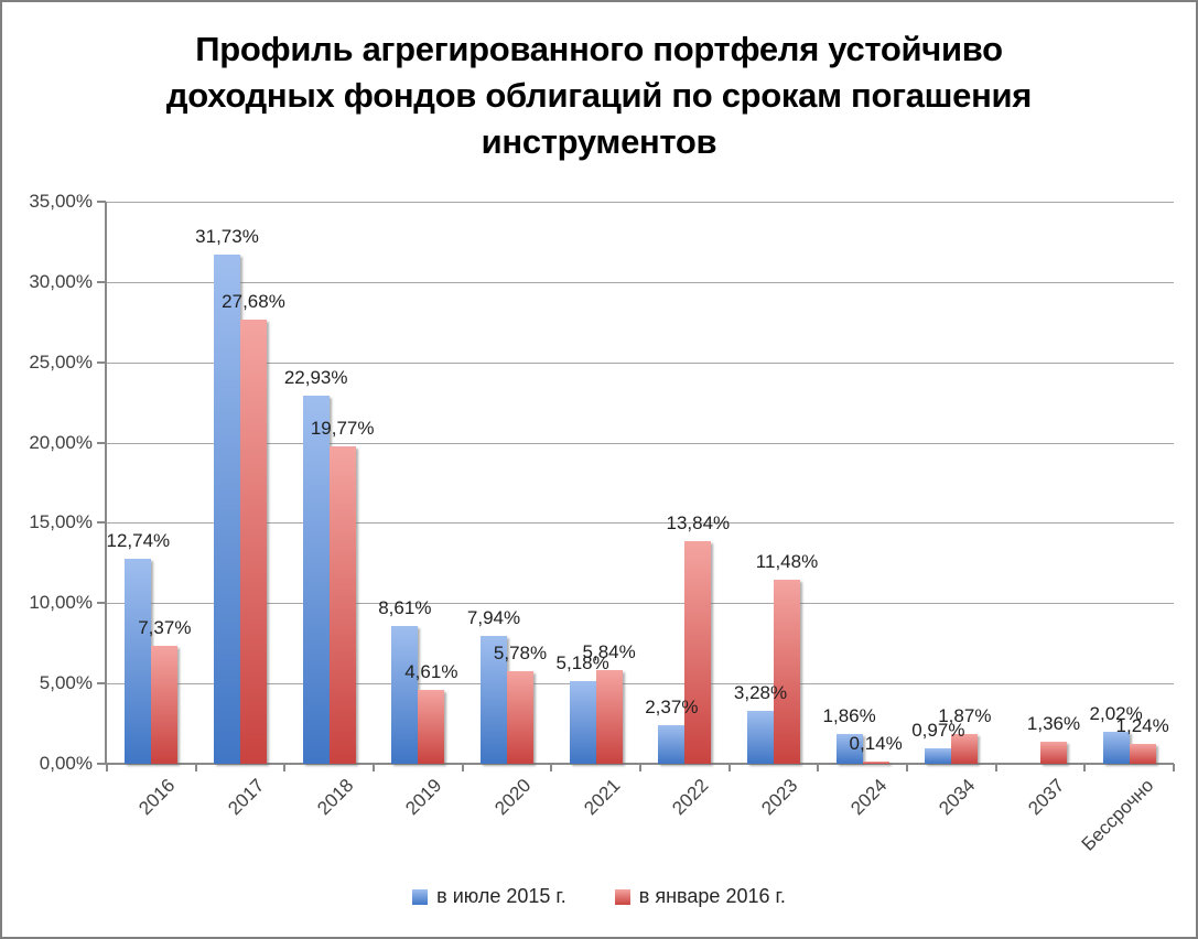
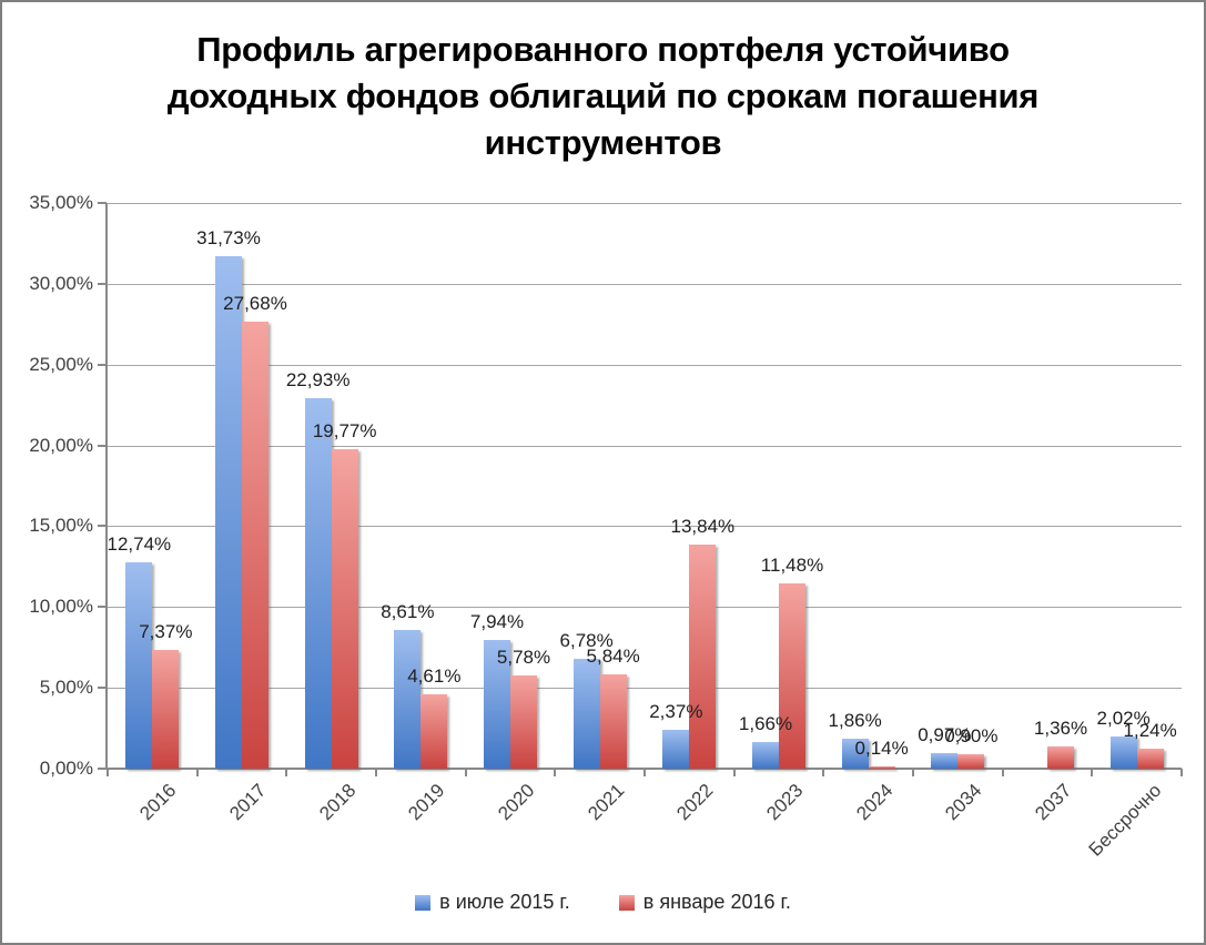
в июле 2015 г./2021: 5,18% -> 6,78%
в июле 2015 г./2023: 3,28% -> 1,66%
в январе 2016 г./2034: 1,87% -> 0,90%
